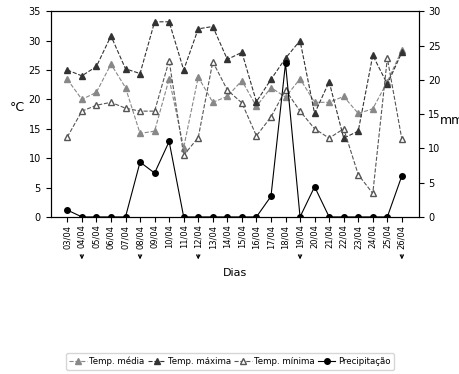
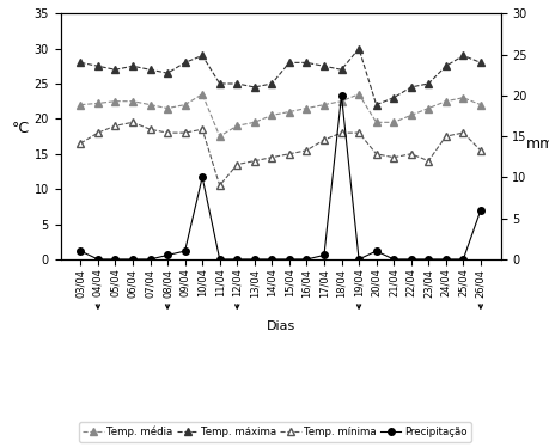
Temp. média/03/04: 23.4 -> 22.0
Temp. máxima/03/04: 25.0 -> 28.0
Temp. mínima/03/04: 13.6 -> 16.5
Temp. média/04/04: 20.0 -> 22.2
Temp. máxima/04/04: 24.0 -> 27.5
Temp. média/05/04: 21.2 -> 22.5
Temp. máxima/05/04: 25.6 -> 27.0
Temp. média/06/04: 26.0 -> 22.5
Temp. máxima/06/04: 30.8 -> 27.5
Temp. máxima/07/04: 25.2 -> 27.0
Temp. média/08/04: 14.2 -> 21.5
Temp. máxima/08/04: 24.4 -> 26.5
Precipitação/08/04: 8.0 -> 0.5
Temp. média/09/04: 14.6 -> 22.0
Temp. máxima/09/04: 33.2 -> 28.0
Precipitação/09/04: 6.4 -> 1.0
Temp. máxima/10/04: 33.2 -> 29.0
Temp. mínima/10/04: 26.6 -> 18.5
Precipitação/10/04: 11.0 -> 10.0
Temp. média/11/04: 11.8 -> 17.5
Temp. média/12/04: 23.8 -> 19.0
Temp. máxima/12/04: 32.0 -> 25.0
Temp. máxima/13/04: 32.4 -> 24.5
Temp. mínima/13/04: 26.4 -> 14.0
Temp. máxima/14/04: 26.8 -> 25.0
Temp. mínima/14/04: 21.6 -> 14.5
Temp. média/15/04: 23.2 -> 21.0
Temp. mínima/15/04: 19.4 -> 15.0
Temp. média/16/04: 18.8 -> 21.5
Temp. máxima/16/04: 19.6 -> 28.0
Temp. mínima/16/04: 13.8 -> 15.5
Temp. máxima/17/04: 23.4 -> 27.5
Precipitação/17/04: 3.0 -> 0.5
Temp. média/18/04: 20.4 -> 22.5
Temp. mínima/18/04: 21.6 -> 18.0
Precipitação/18/04: 22.4 -> 20.0
Temp. máxima/20/04: 17.6 -> 22.0
Precipitação/20/04: 4.4 -> 1.0
Temp. mínima/21/04: 13.4 -> 14.5
Temp. máxima/22/04: 13.4 -> 24.5
Temp. média/23/04: 17.6 -> 21.5
Temp. máxima/23/04: 14.6 -> 25.0
Temp. mínima/23/04: 7.2 -> 14.0
Temp. média/24/04: 18.4 -> 22.5
Temp. mínima/24/04: 4.0 -> 17.5
Temp. máxima/25/04: 22.6 -> 29.0
Temp. mínima/25/04: 27.0 -> 18.0
Temp. média/26/04: 28.4 -> 22.0
Temp. mínima/26/04: 13.2 -> 15.5
